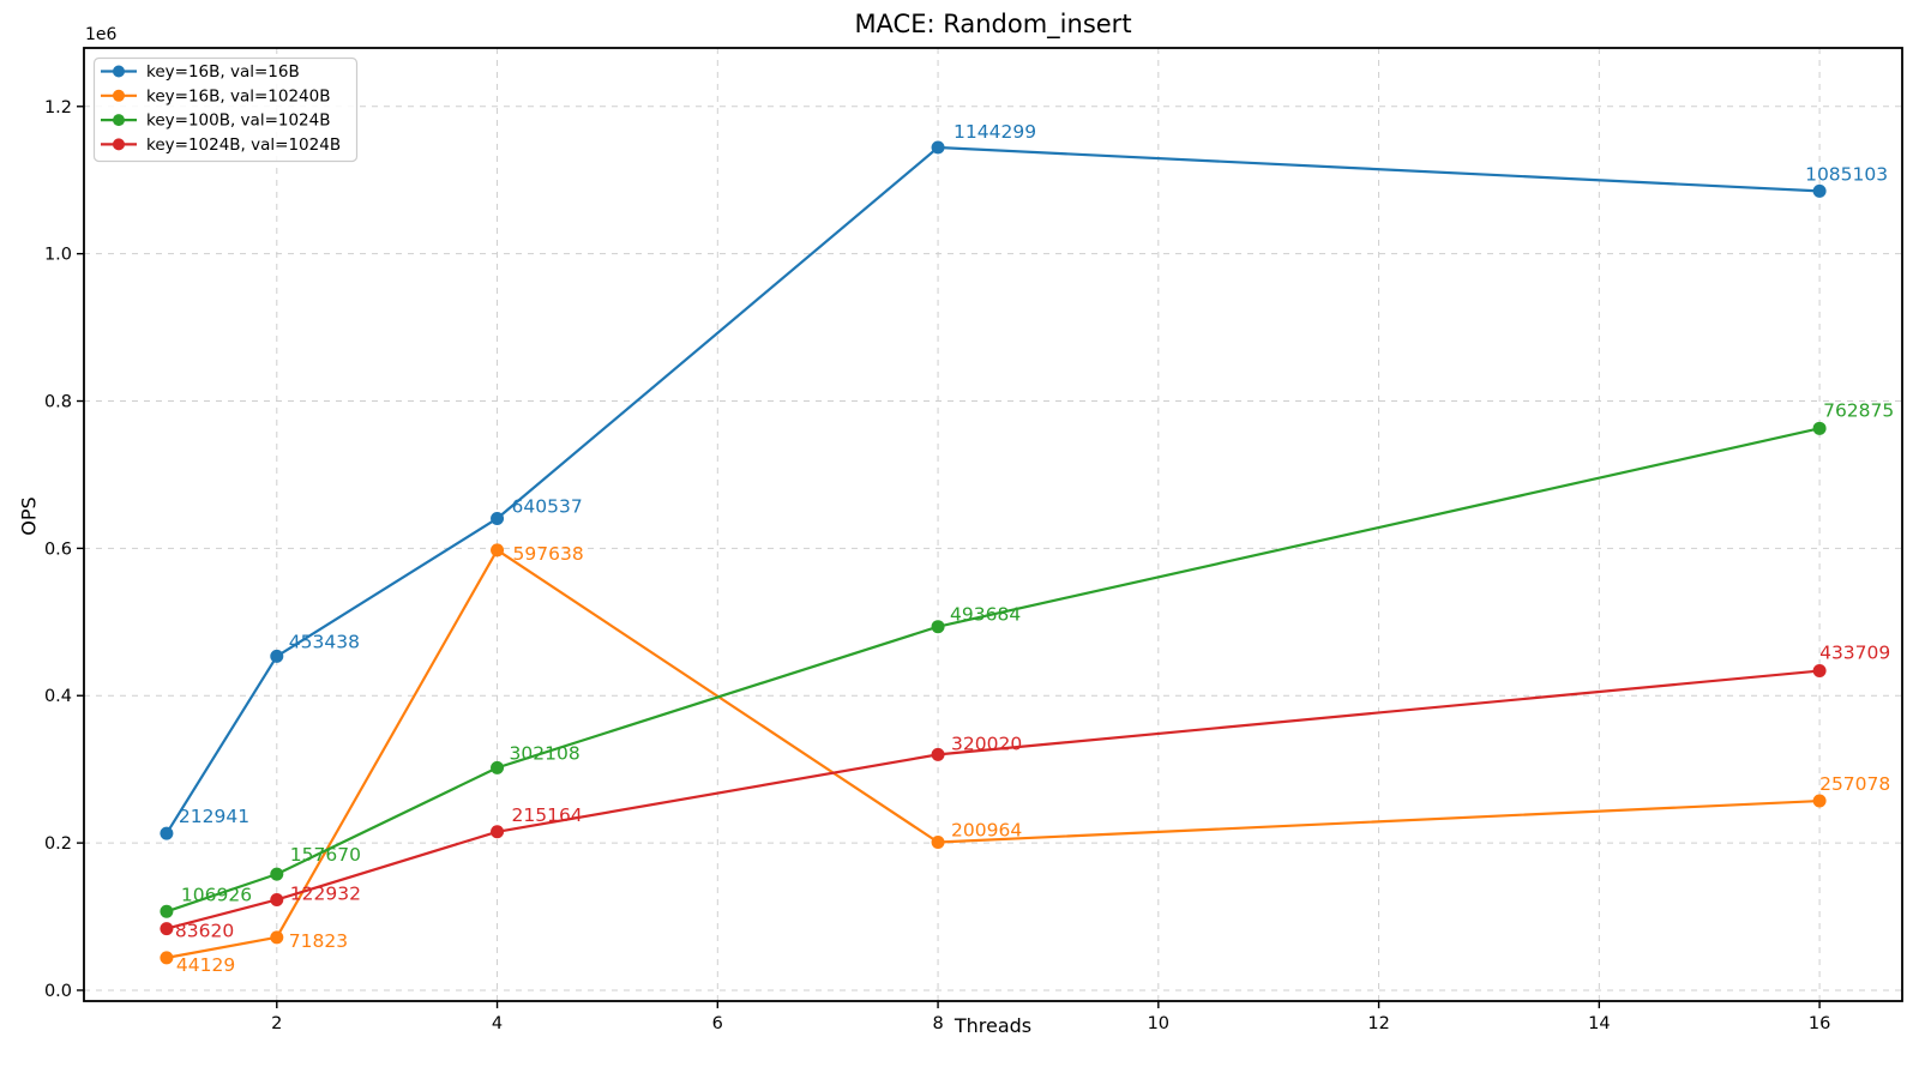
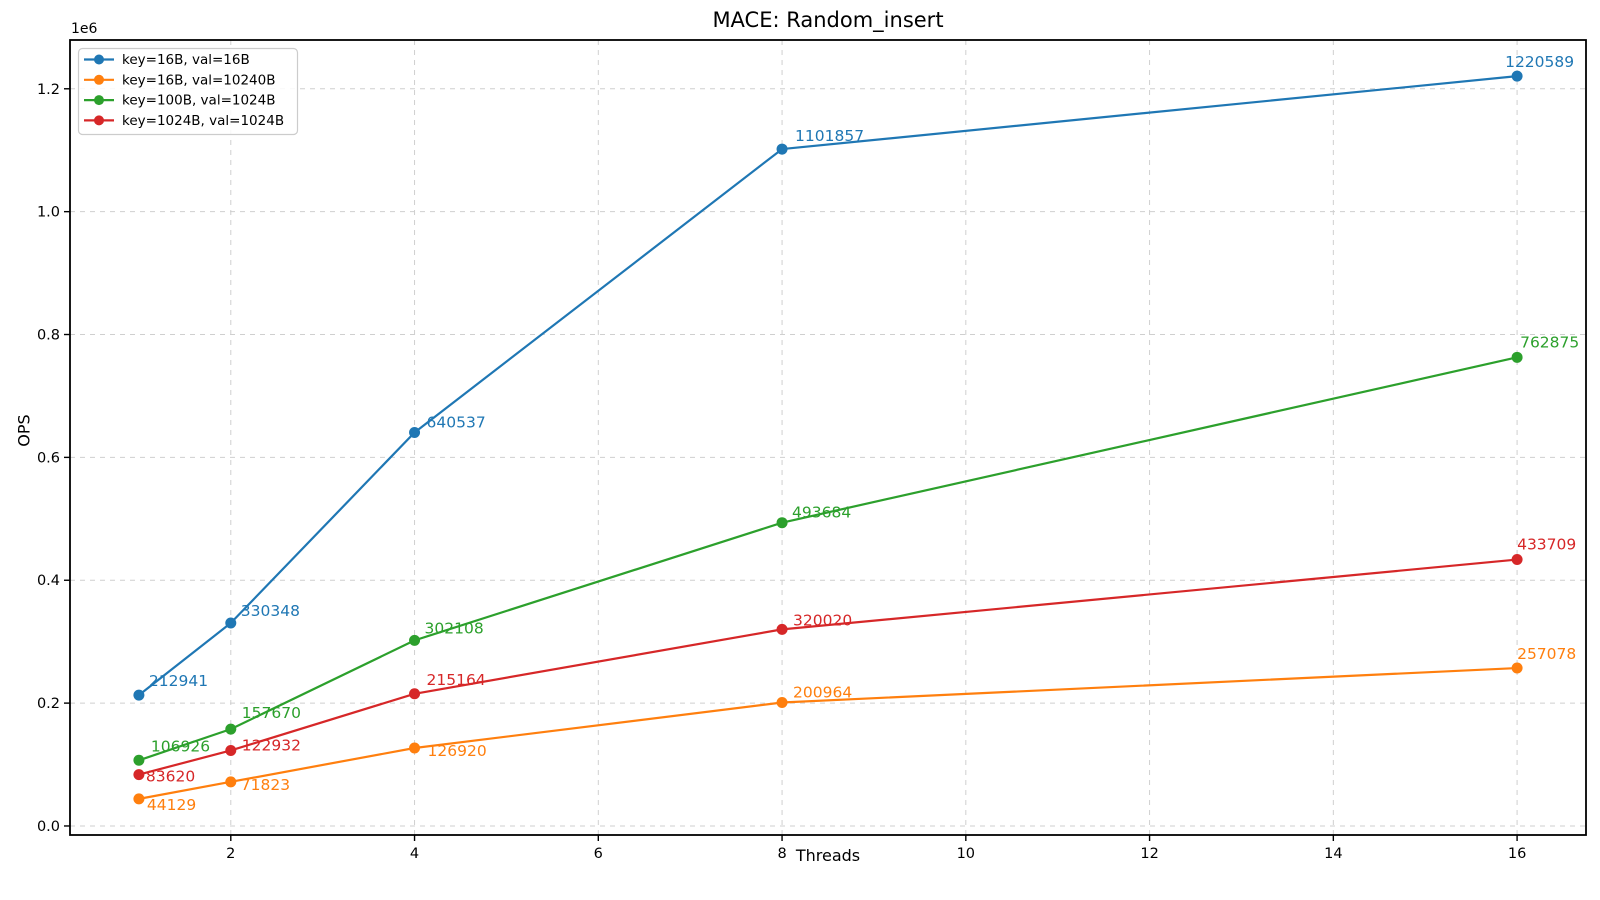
key=16B, val=16B/2: 453438 -> 330348
key=16B, val=10240B/4: 597638 -> 126920
key=16B, val=16B/8: 1144299 -> 1101857
key=16B, val=16B/16: 1085103 -> 1220589
